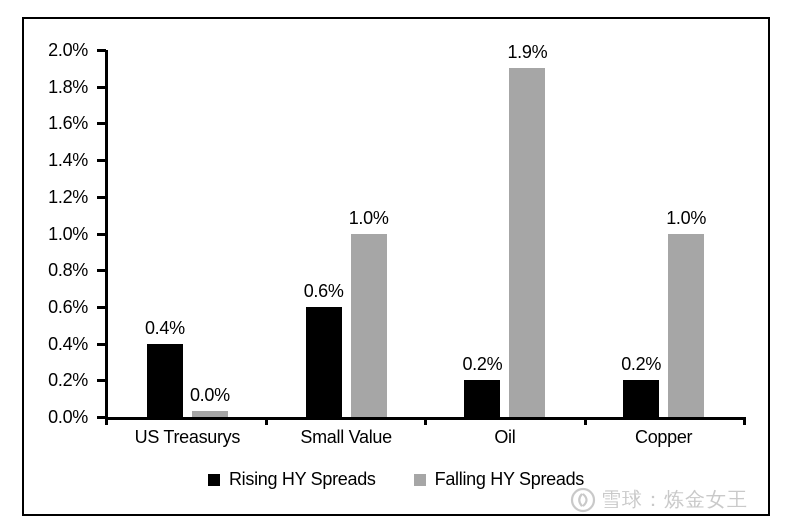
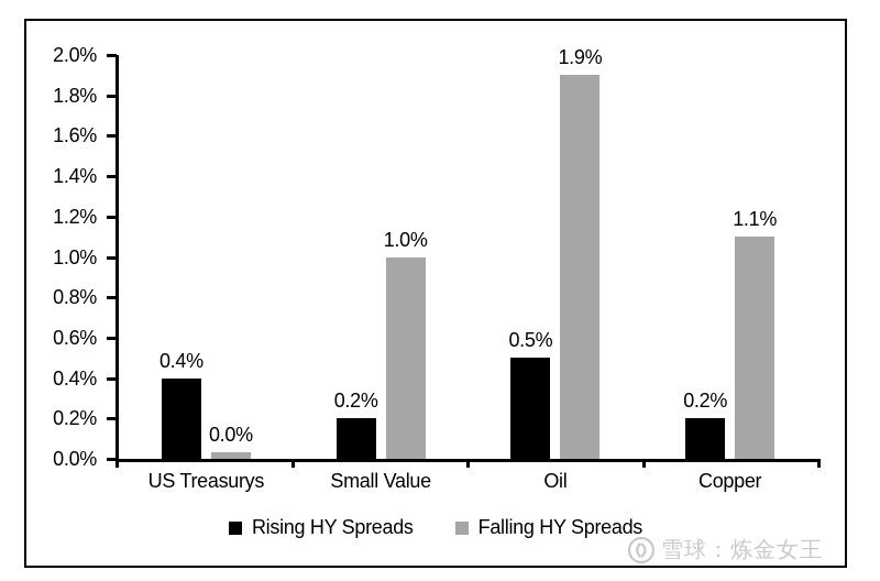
Rising HY Spreads/Small Value: 0.6% -> 0.2%
Rising HY Spreads/Oil: 0.2% -> 0.5%
Falling HY Spreads/Copper: 1.0% -> 1.1%
